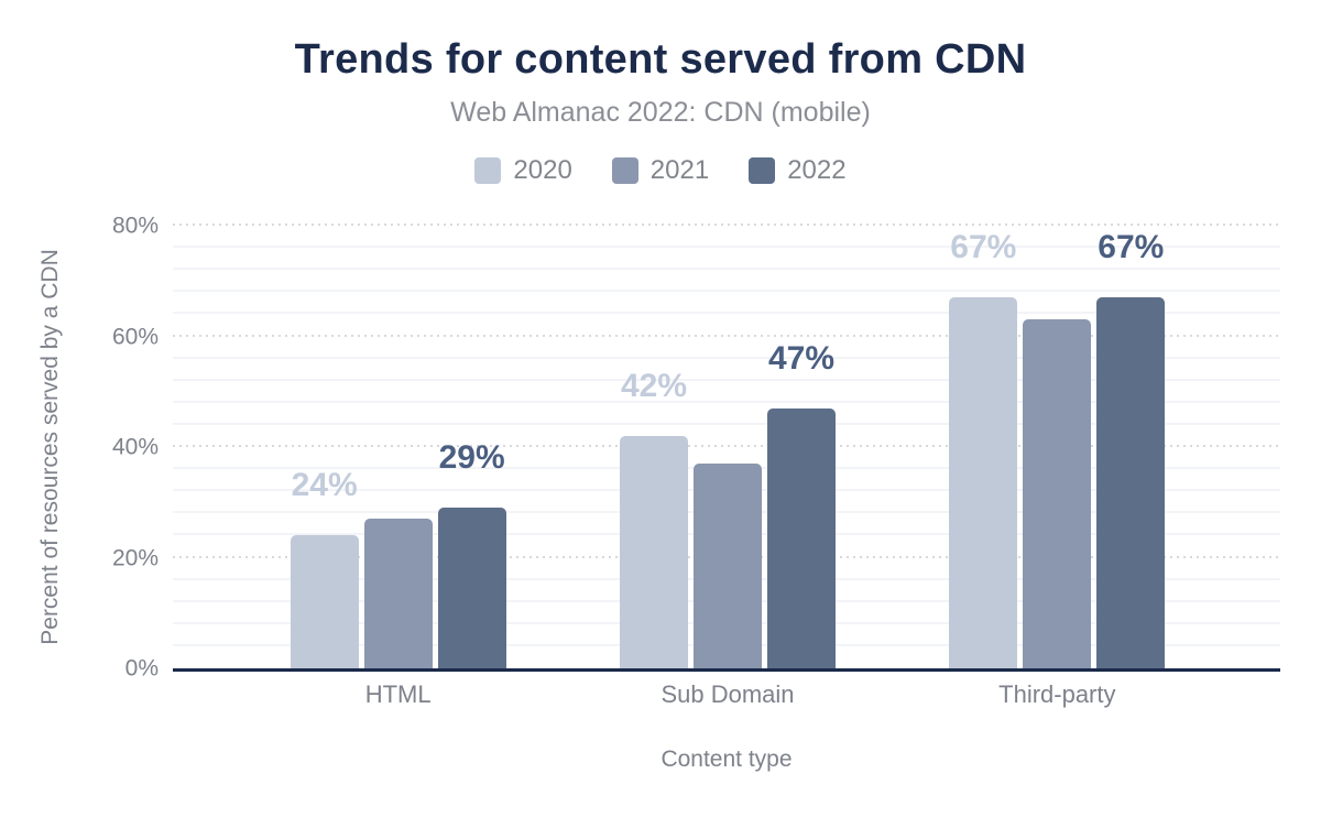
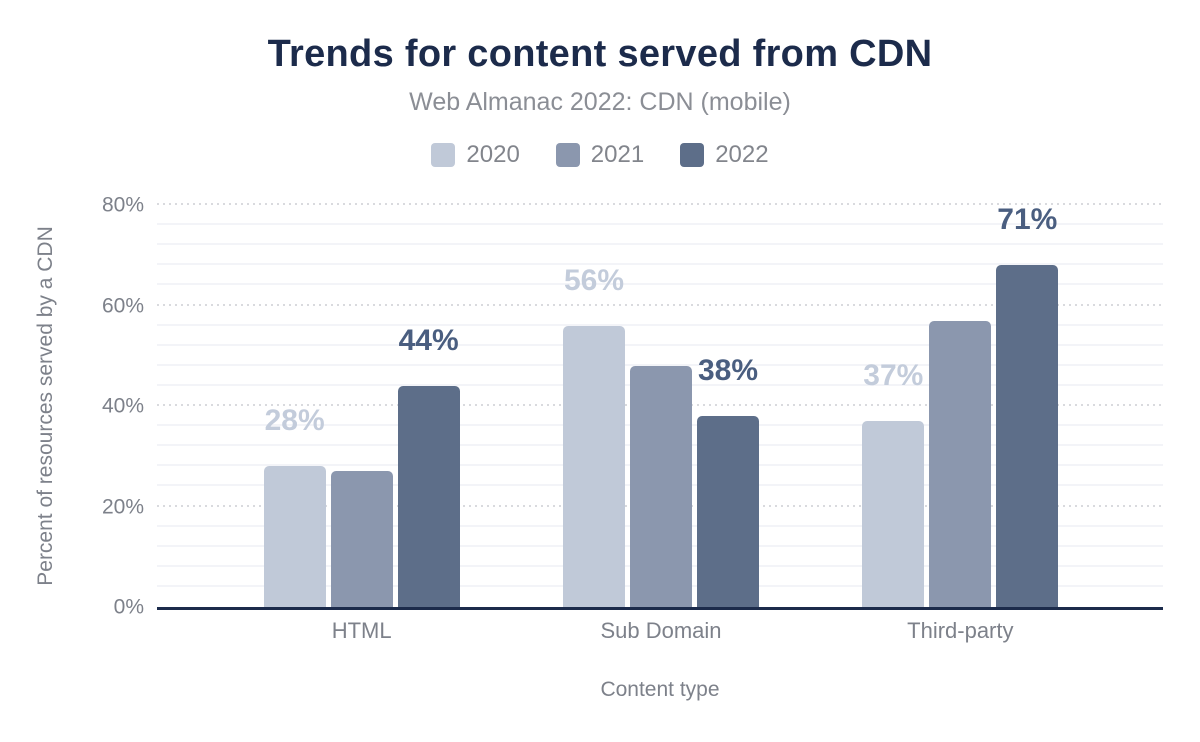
2020/HTML: 24% -> 28%
2022/HTML: 29% -> 44%
2020/Sub Domain: 42% -> 56%
2021/Sub Domain: 37% -> 48%
2022/Sub Domain: 47% -> 38%
2020/Third-party: 67% -> 37%
2021/Third-party: 63% -> 57%
2022/Third-party: 67% -> 71%
